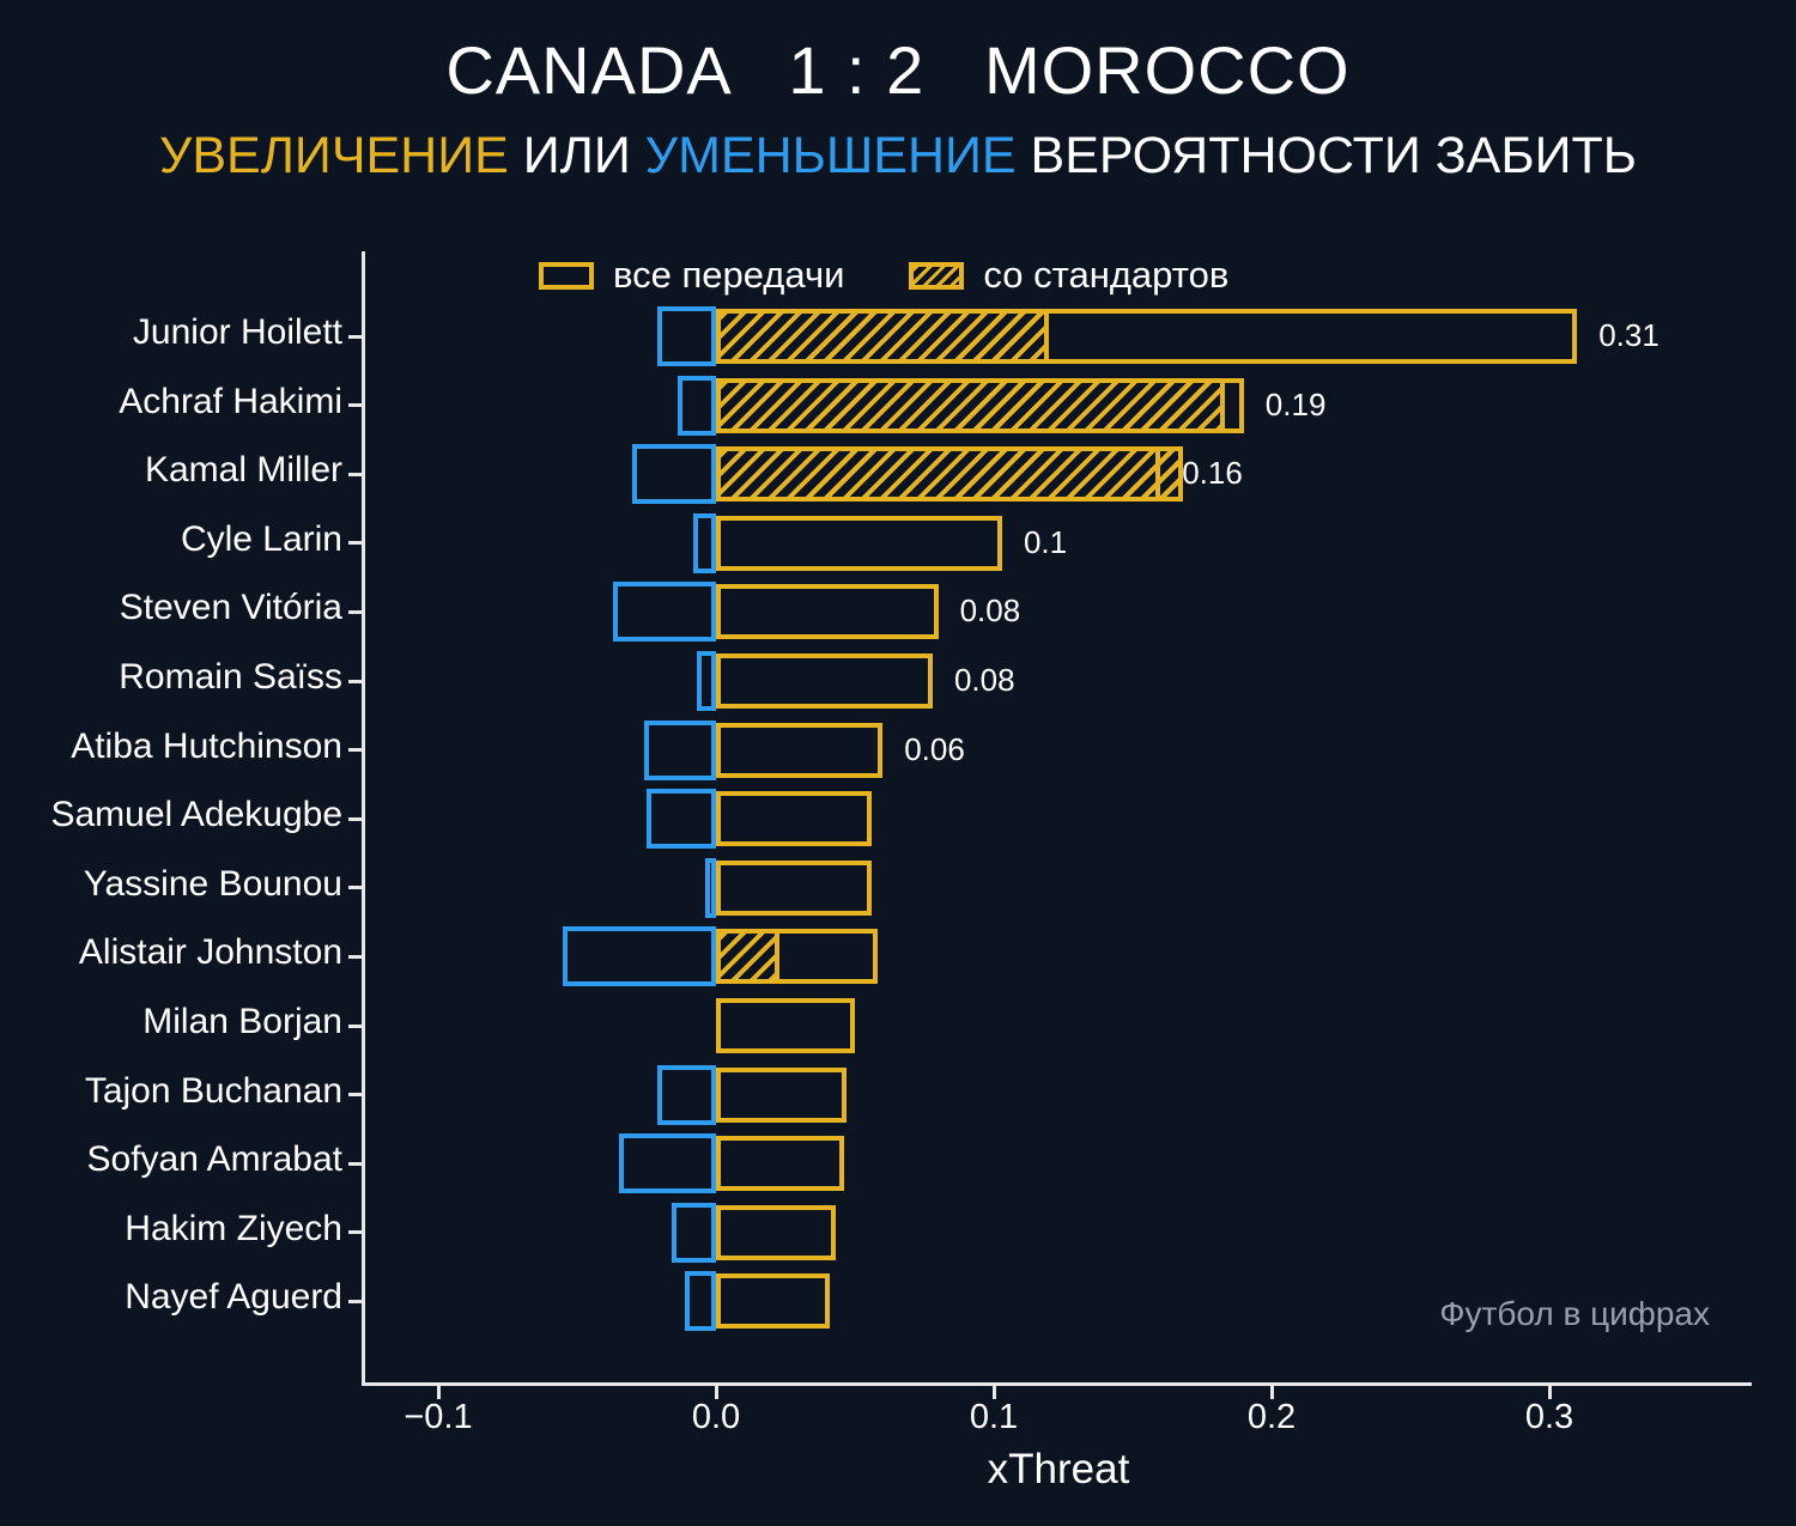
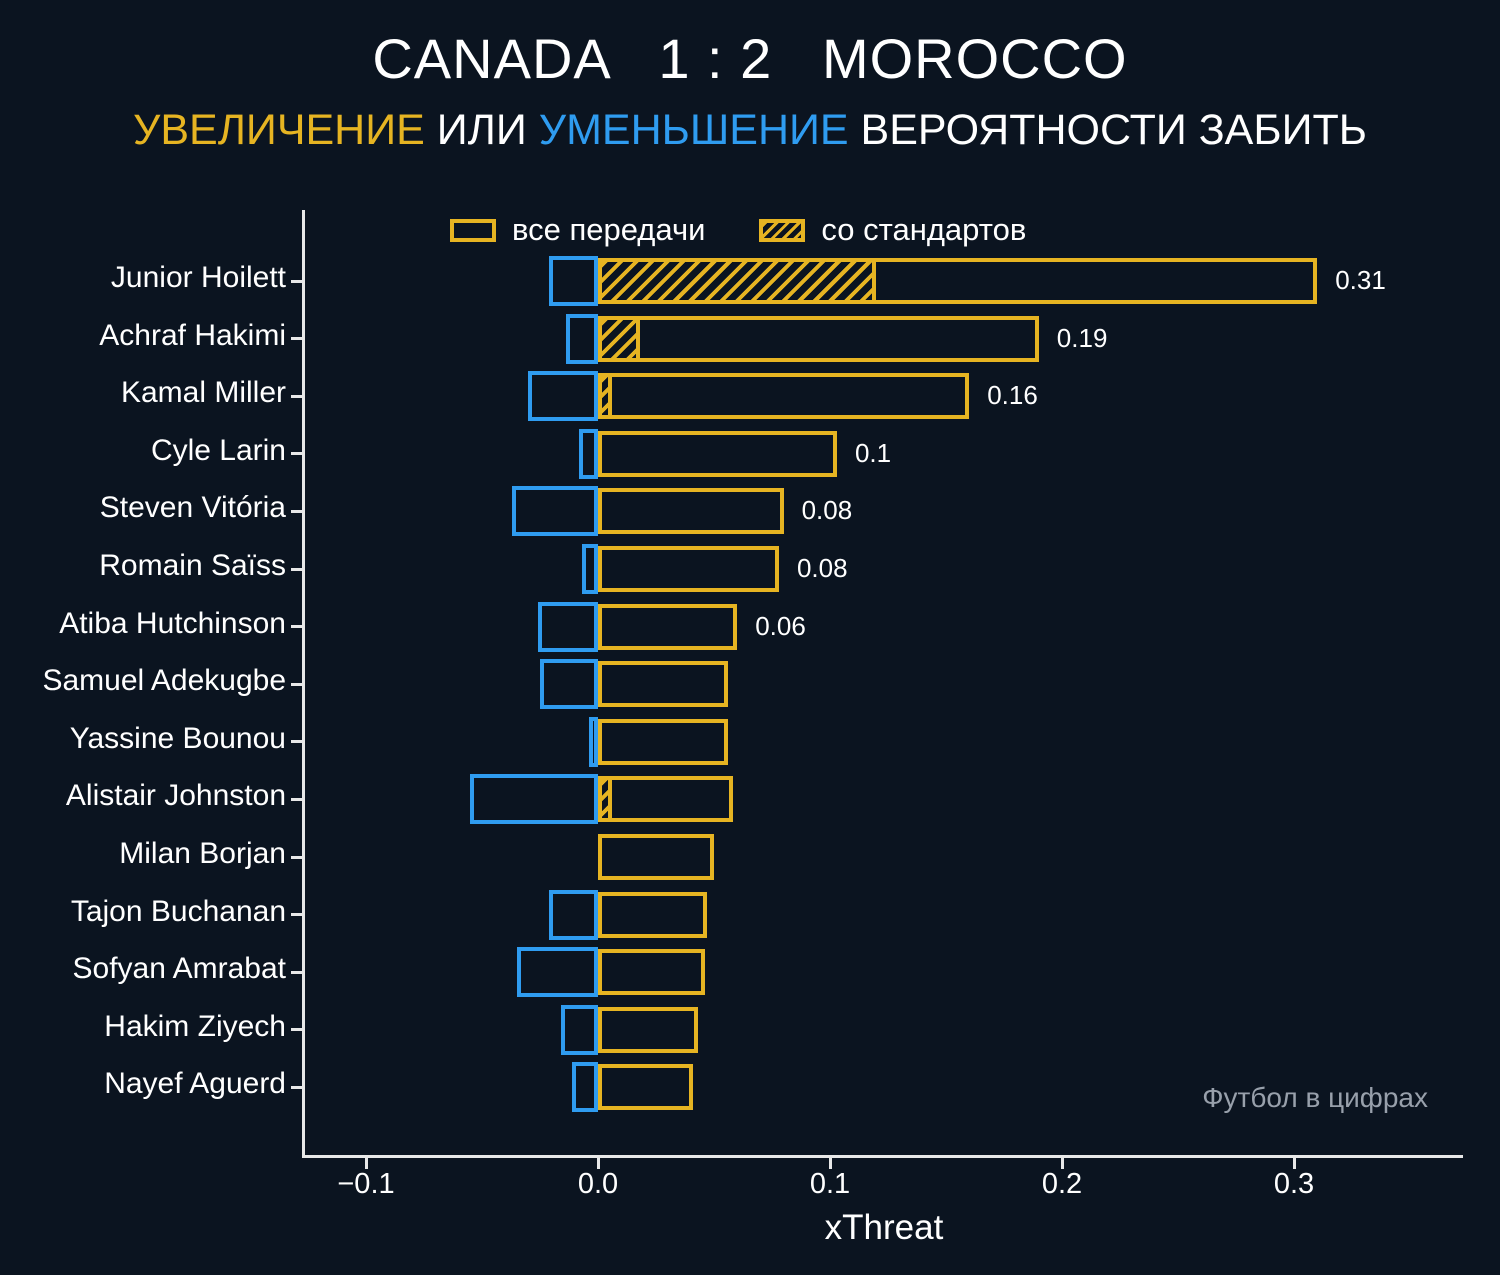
со стандартов/Achraf Hakimi: 0.183 -> 0.018
со стандартов/Kamal Miller: 0.168 -> 0.006
со стандартов/Alistair Johnston: 0.023 -> 0.006
